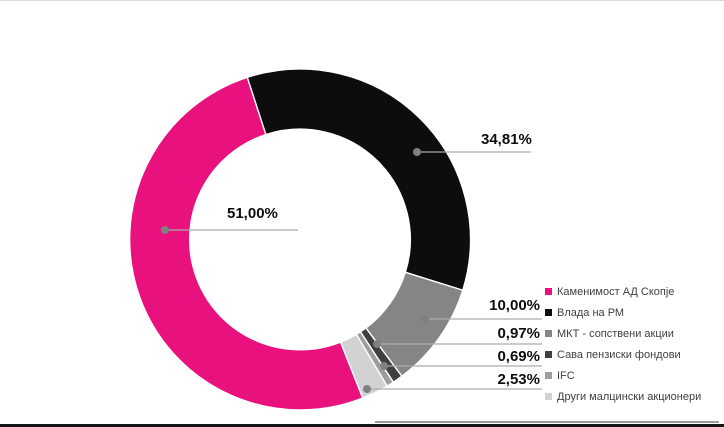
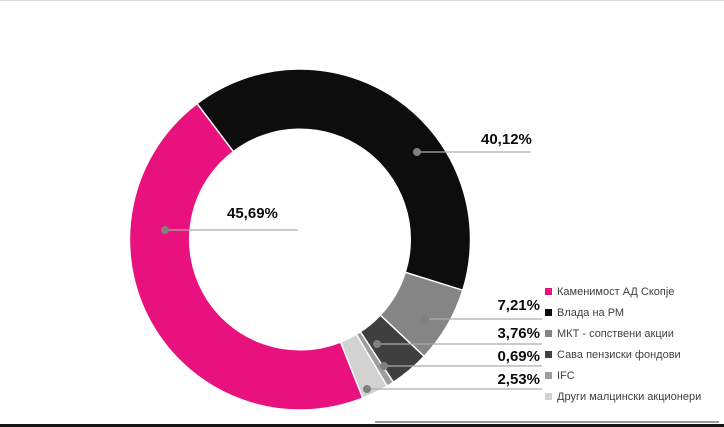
Каменимост АД Скопје: 51,00% -> 45,69%
Влада на РМ: 34,81% -> 40,12%
МКТ - сопствени акции: 10,00% -> 7,21%
Сава пензиски фондови: 0,97% -> 3,76%
